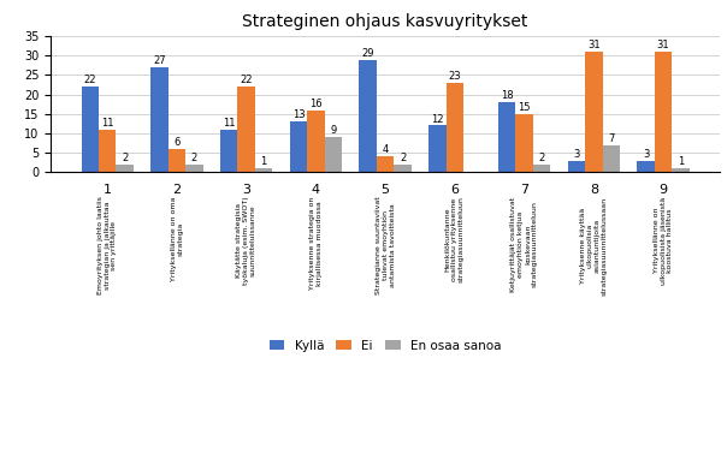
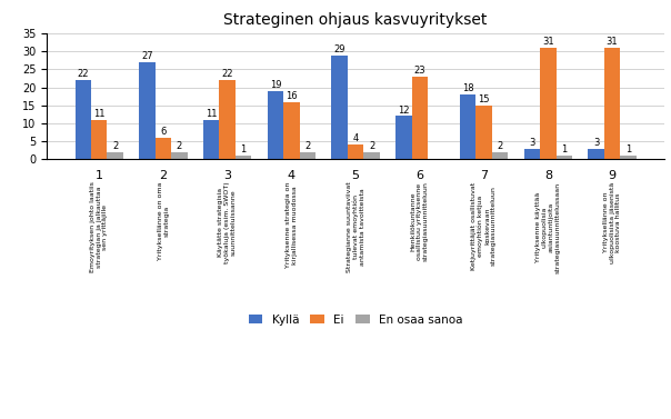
Kyllä/4: 13 -> 19
En osaa sanoa/4: 9 -> 2
En osaa sanoa/8: 7 -> 1
